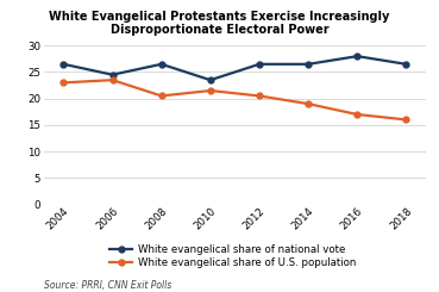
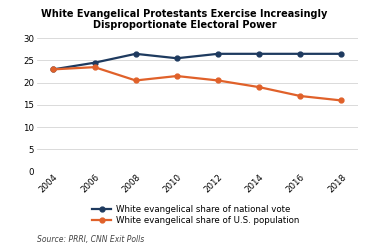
White evangelical share of national vote/2004: 26.5 -> 23.0
White evangelical share of national vote/2010: 23.5 -> 25.5
White evangelical share of national vote/2016: 28.0 -> 26.5
